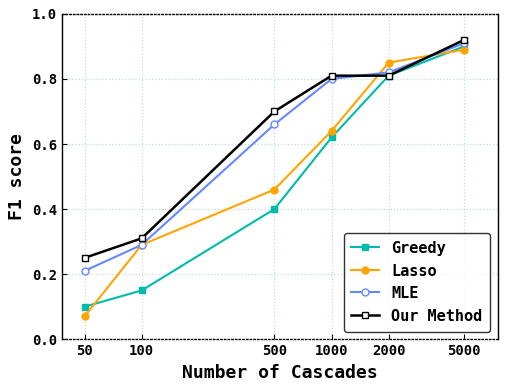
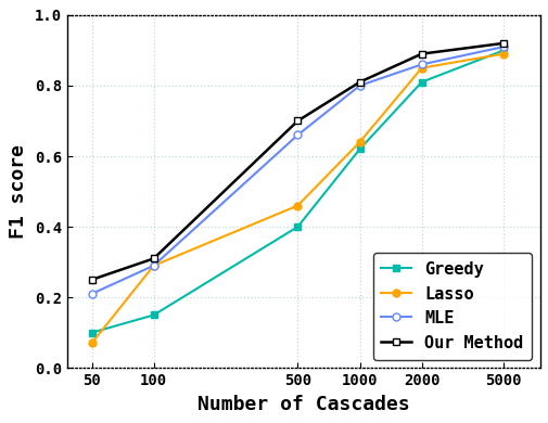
MLE/2000: 0.82 -> 0.86
Our Method/2000: 0.81 -> 0.89
